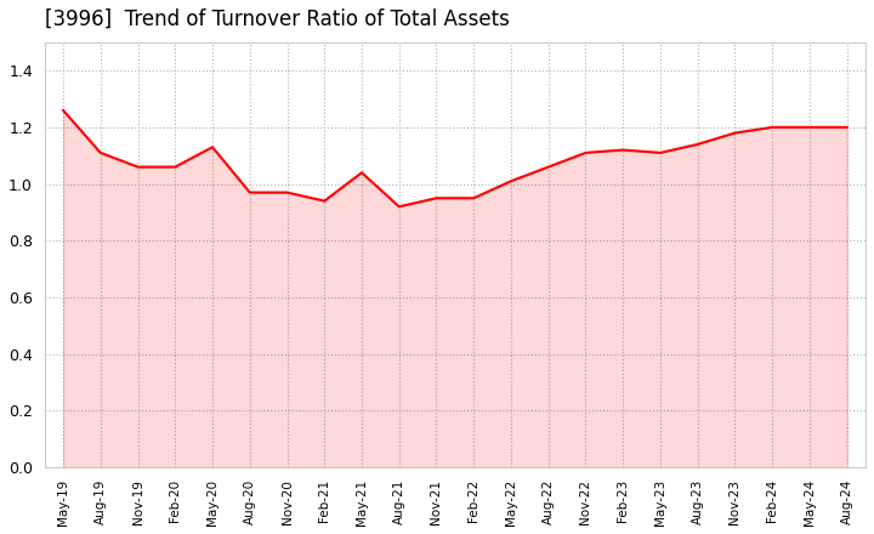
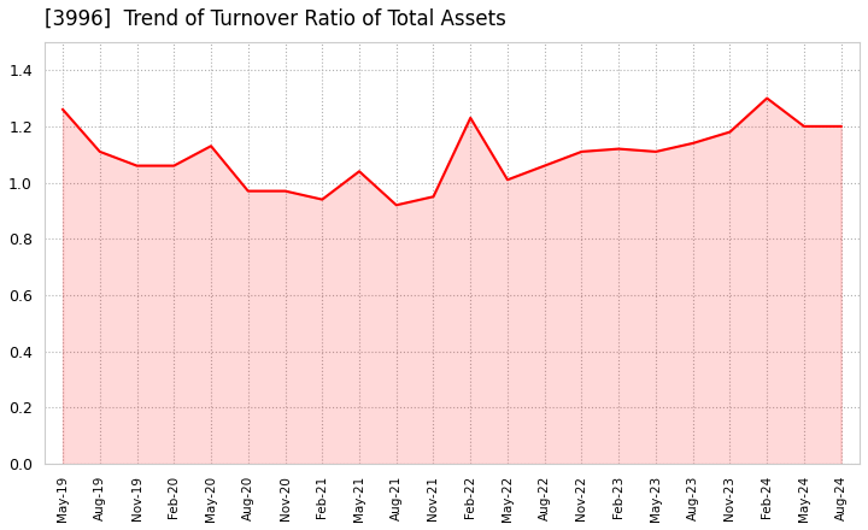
Feb-22: 0.95 -> 1.23
Feb-24: 1.20 -> 1.30
